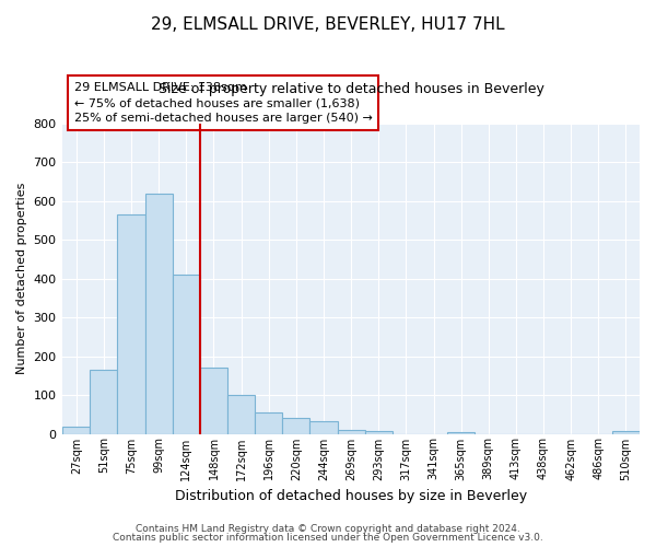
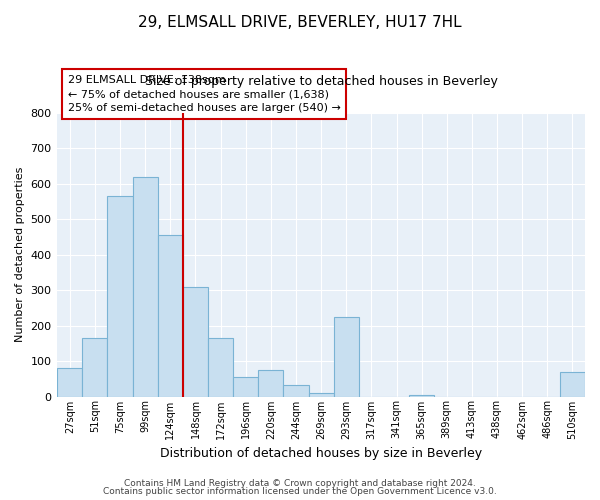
27sqm: 18 -> 80
124sqm: 410 -> 455
148sqm: 172 -> 310
172sqm: 100 -> 165
220sqm: 40 -> 75
293sqm: 8 -> 225
510sqm: 8 -> 70
